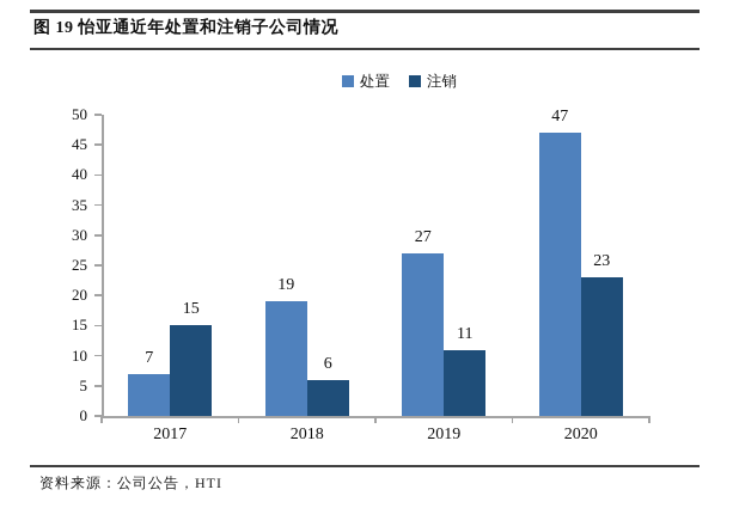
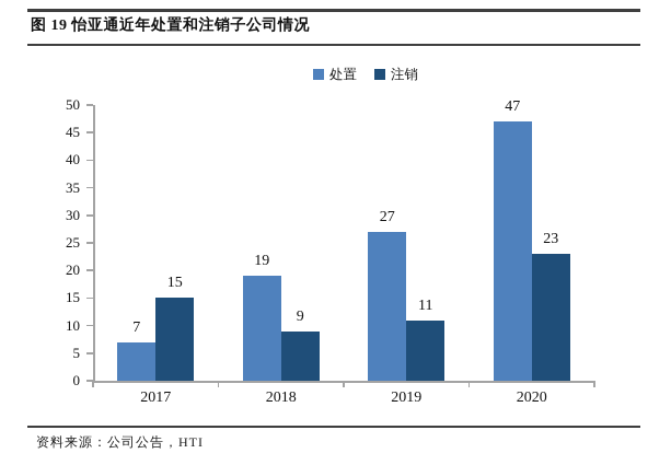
注销/2018: 6 -> 9
